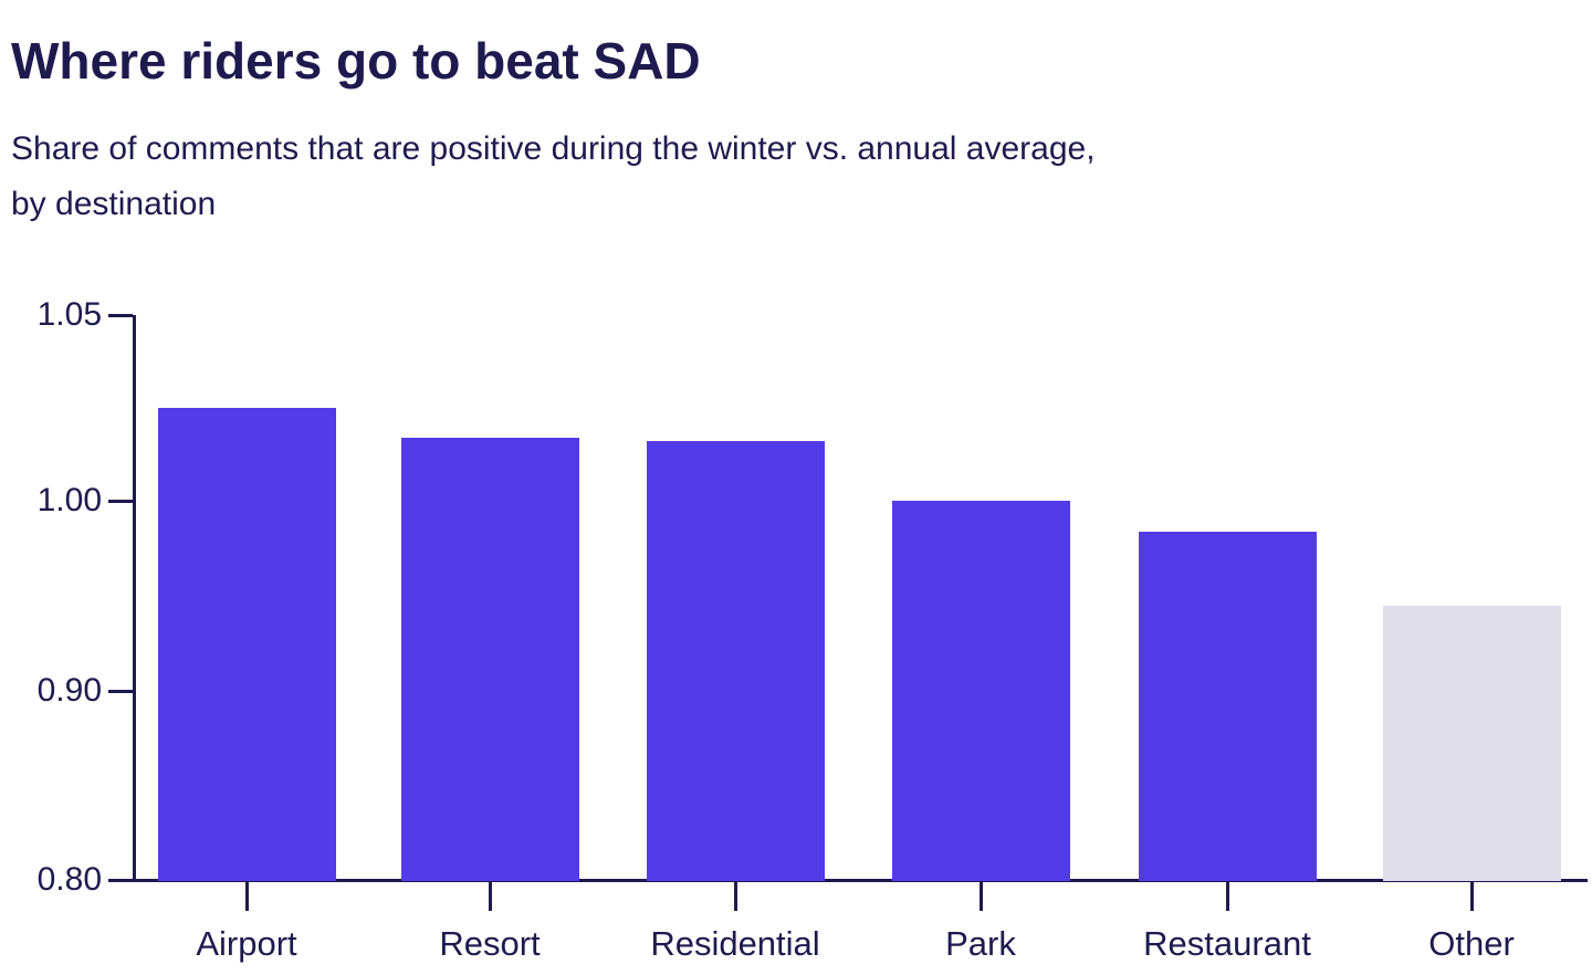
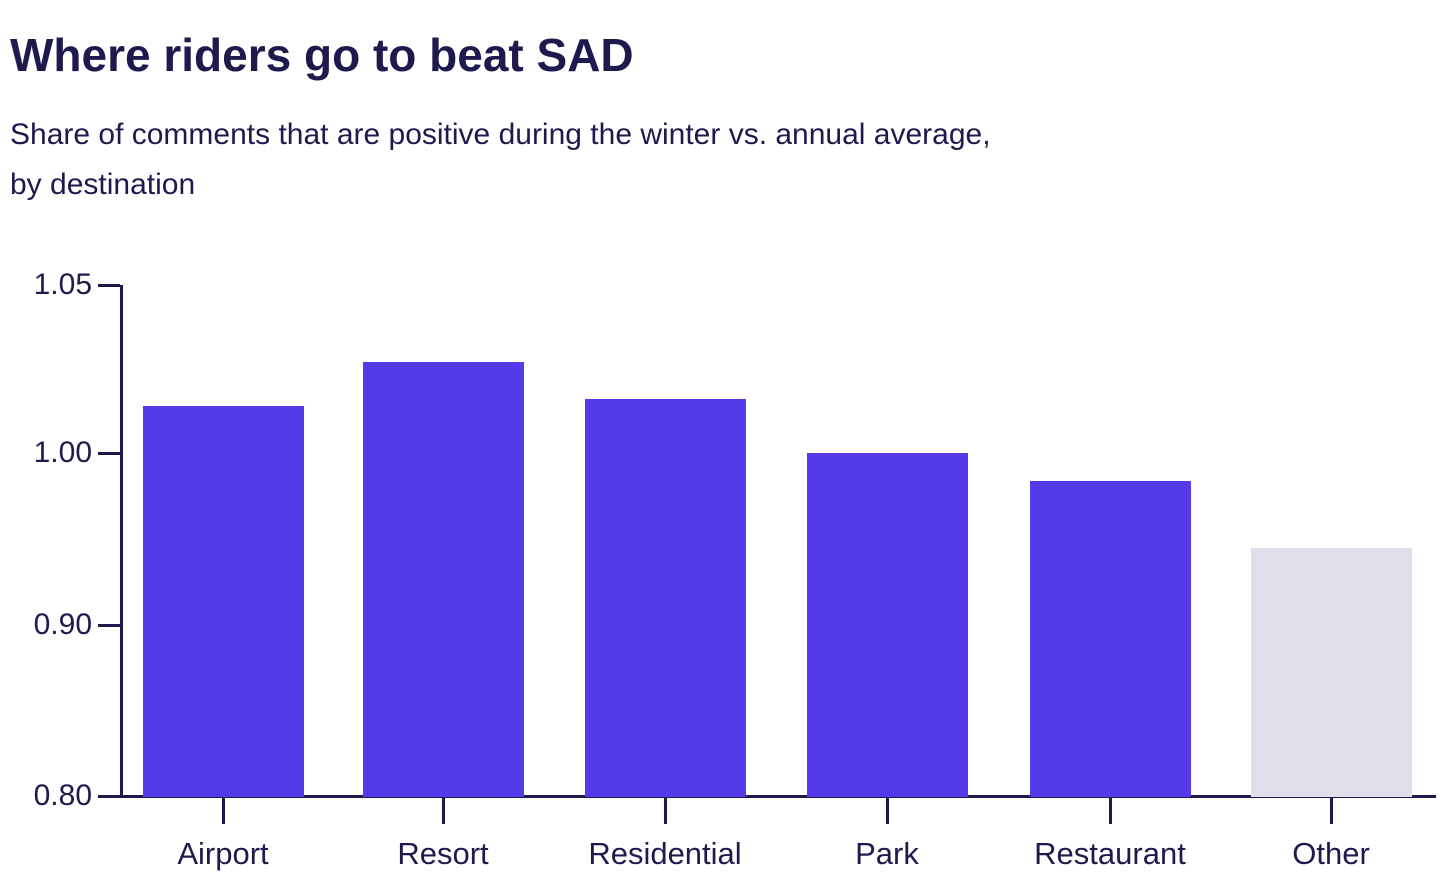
Airport: 1.025 -> 1.014
Resort: 1.017 -> 1.027
